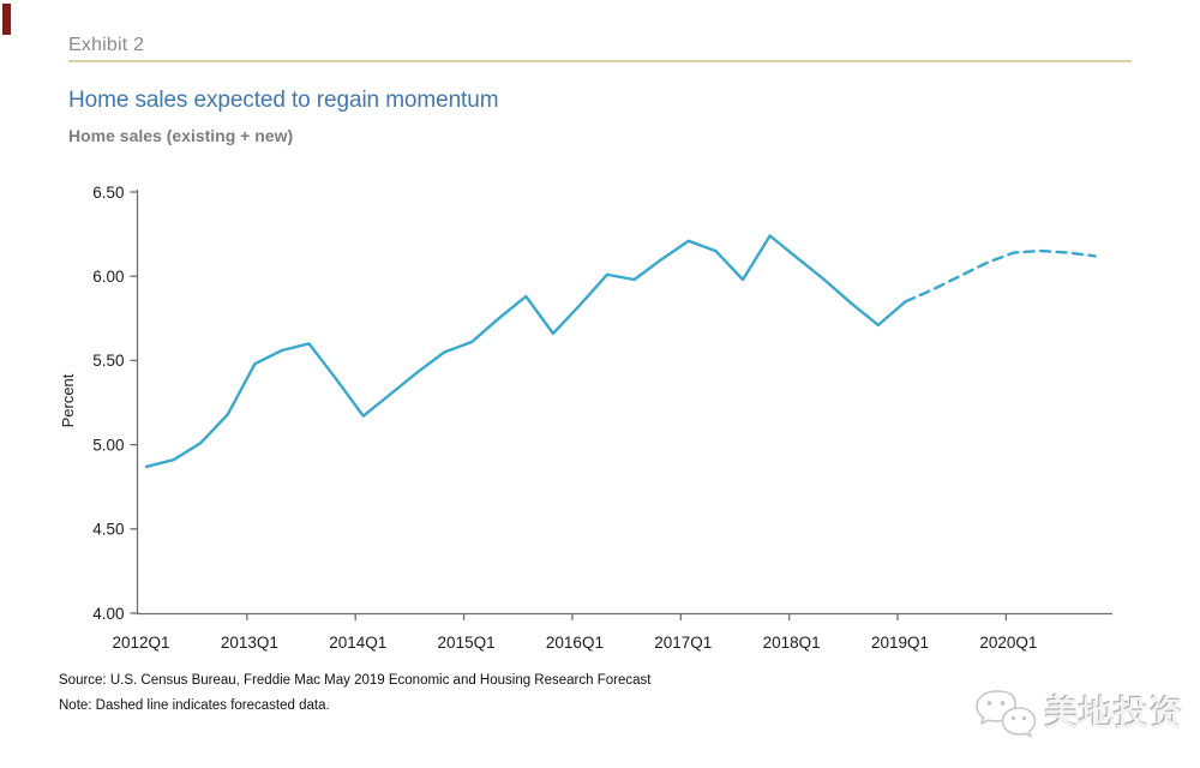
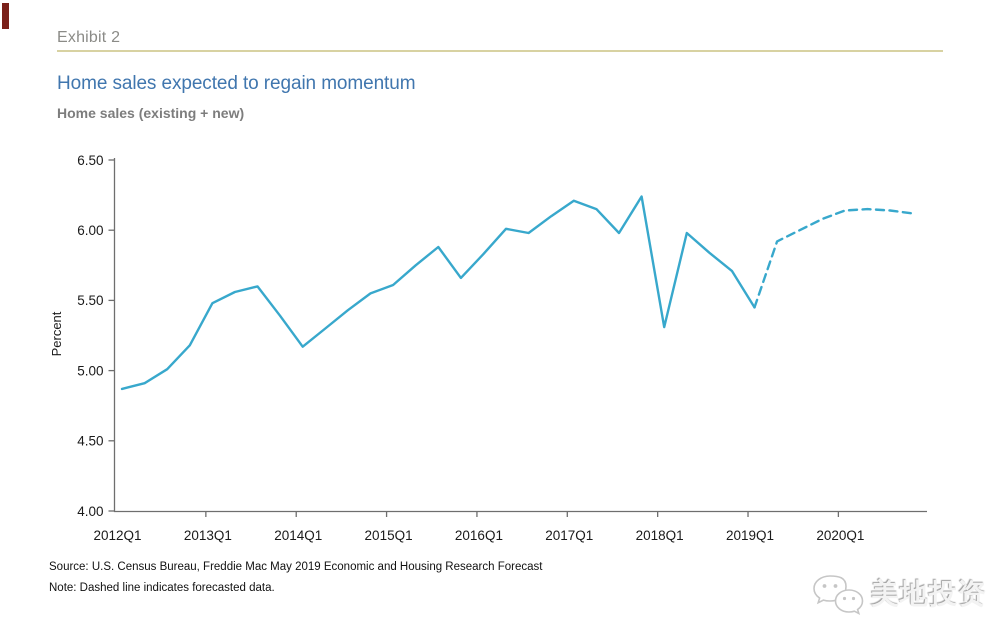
2018Q1: 6.11 -> 5.31
2019Q1: 5.85 -> 5.45
